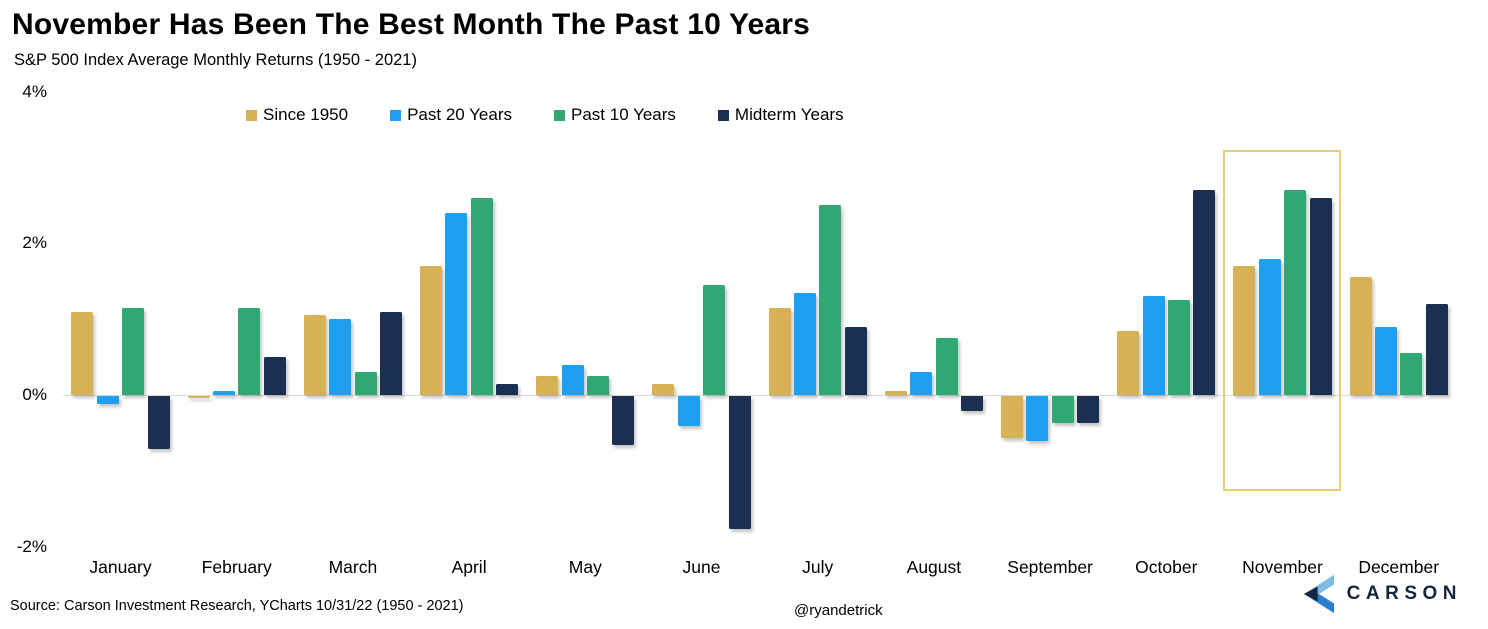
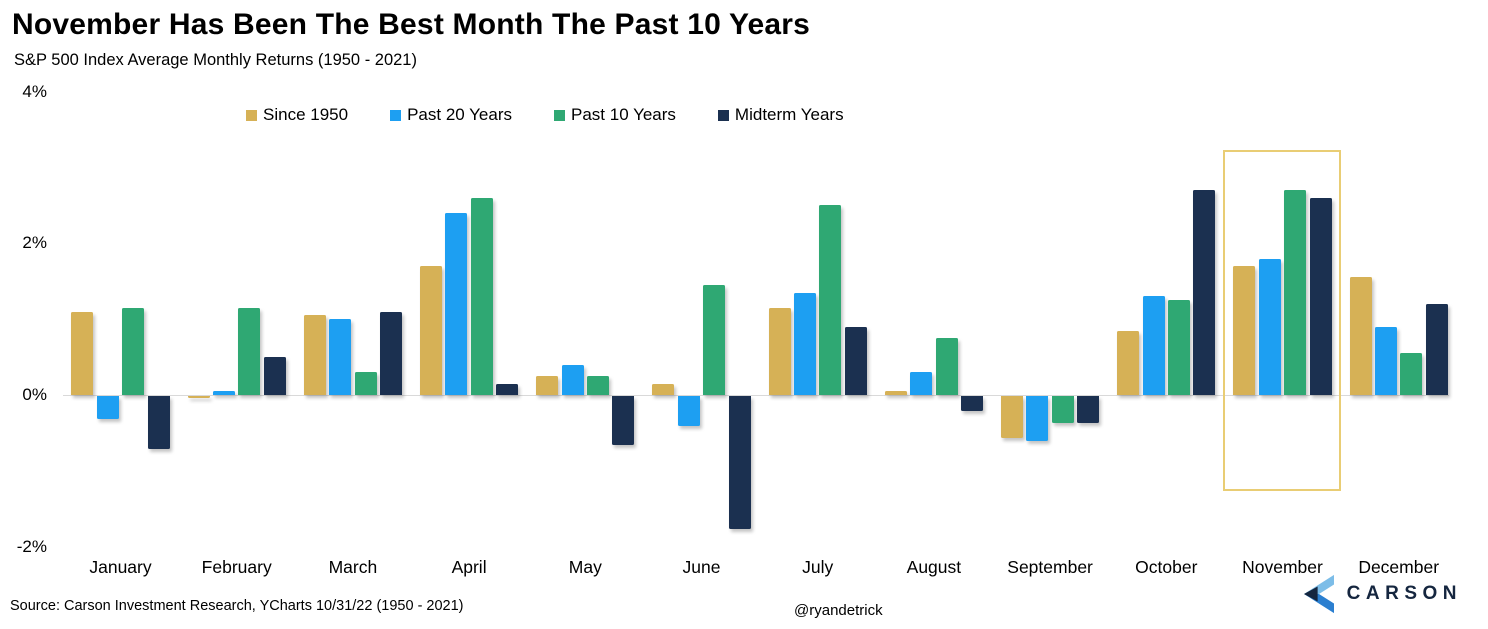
Past 20 Years/January: -0.1% -> -0.3%
